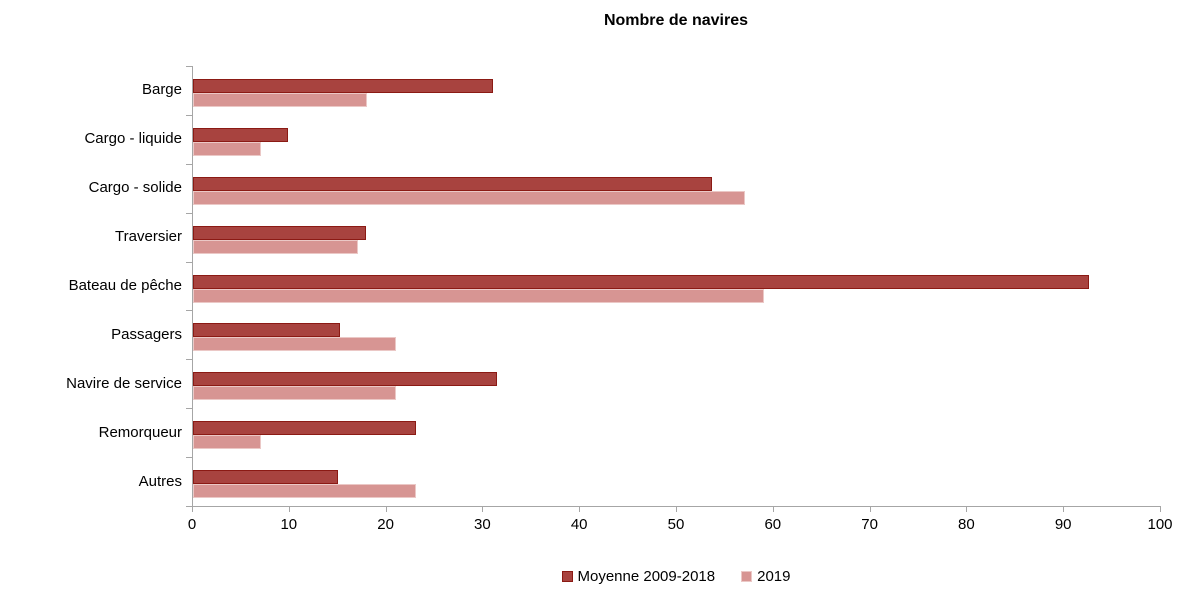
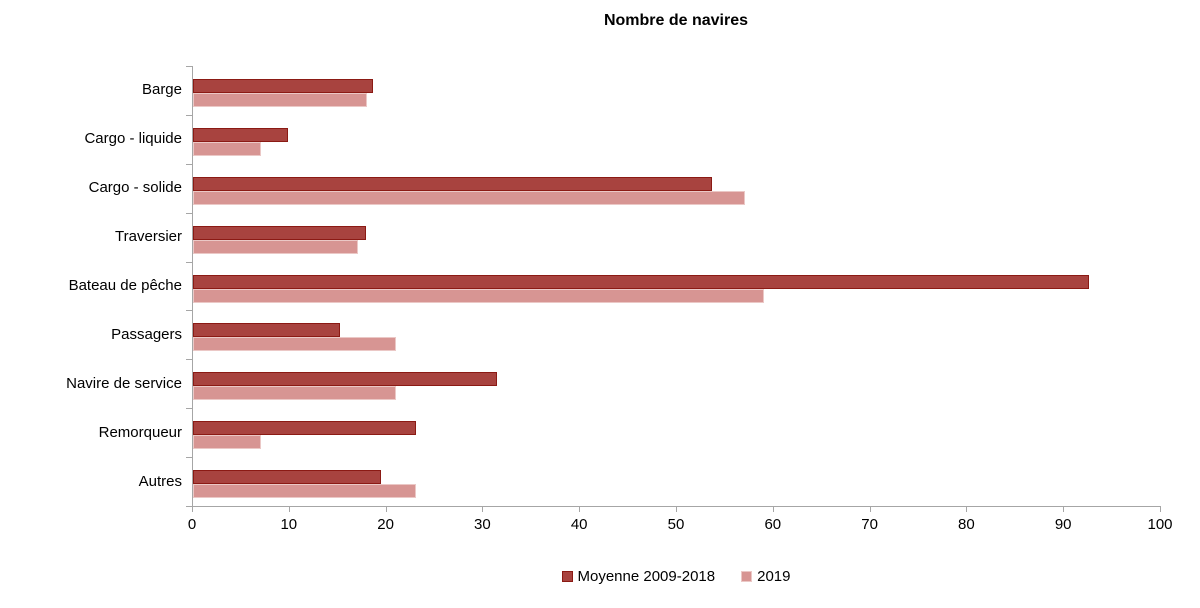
Moyenne 2009-2018/Barge: 31 -> 19
Moyenne 2009-2018/Autres: 15 -> 19
